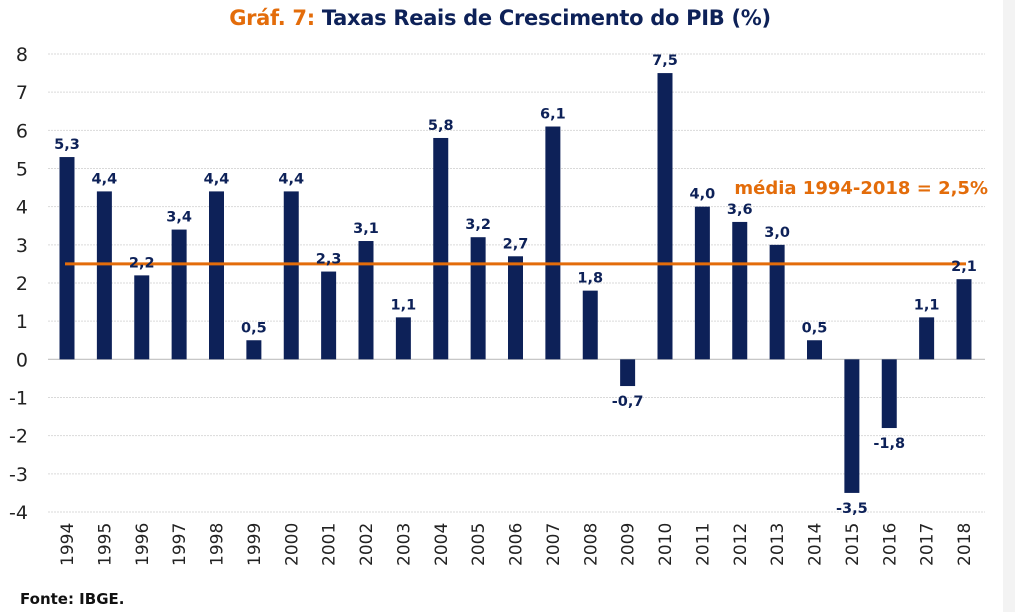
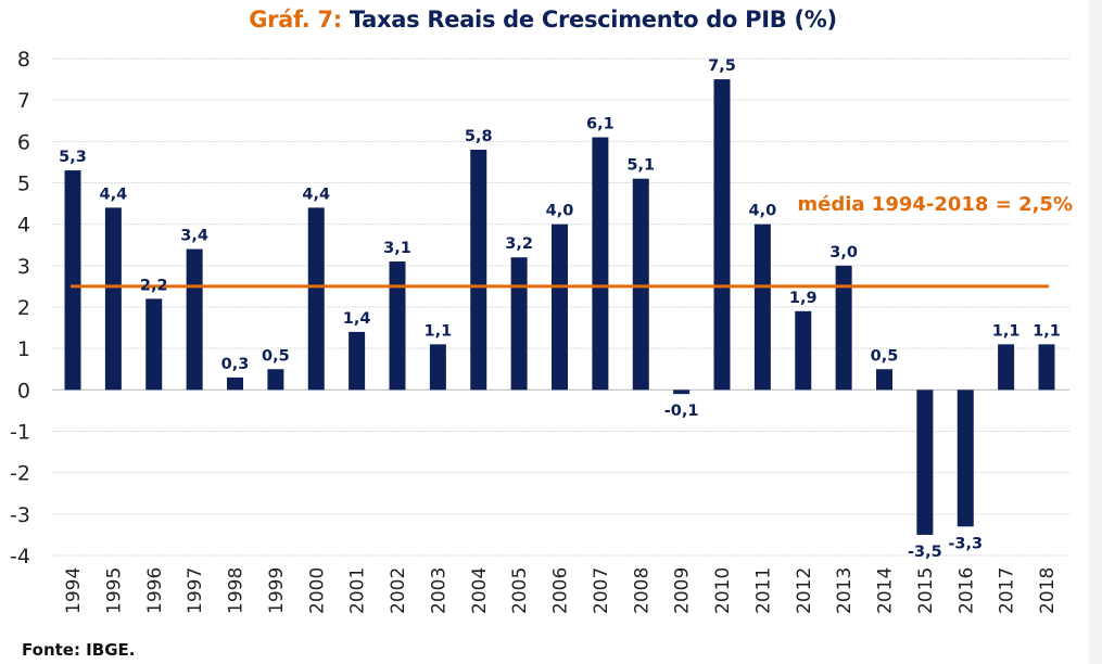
1998: 4,4 -> 0,3
2001: 2,3 -> 1,4
2006: 2,7 -> 4,0
2008: 1,8 -> 5,1
2009: -0,7 -> -0,1
2012: 3,6 -> 1,9
2016: -1,8 -> -3,3
2018: 2,1 -> 1,1
